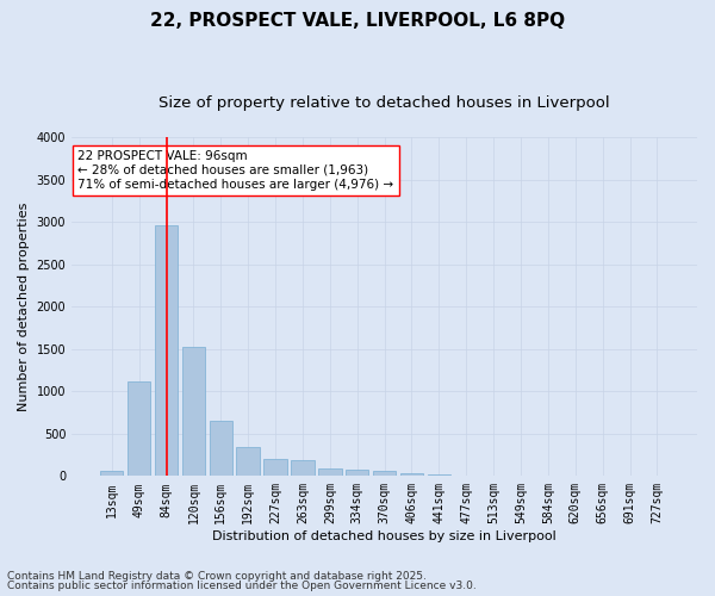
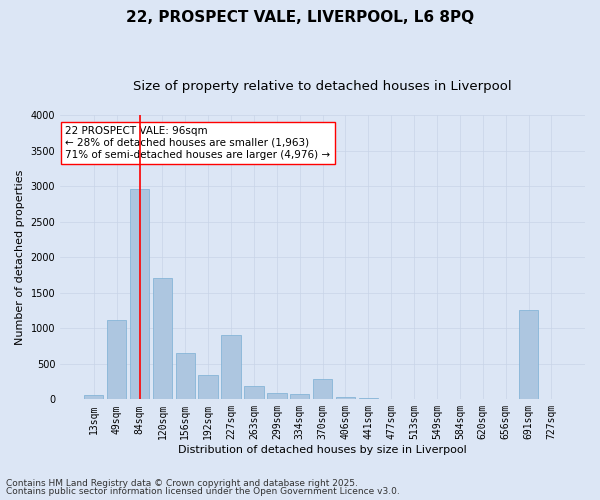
120sqm: 1530 -> 1700
227sqm: 200 -> 900
370sqm: 60 -> 280
691sqm: 0 -> 1260
